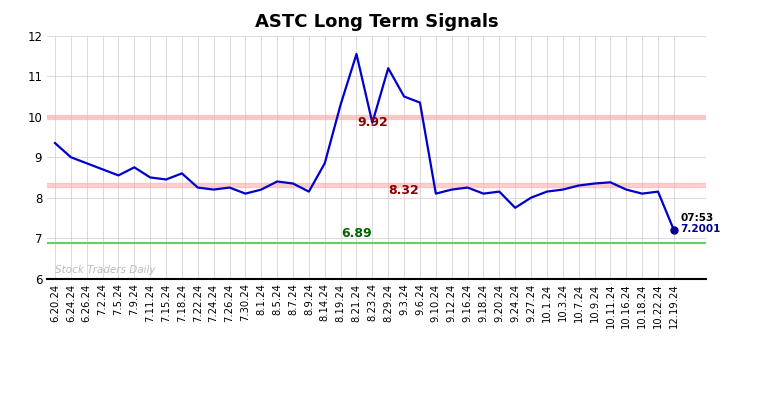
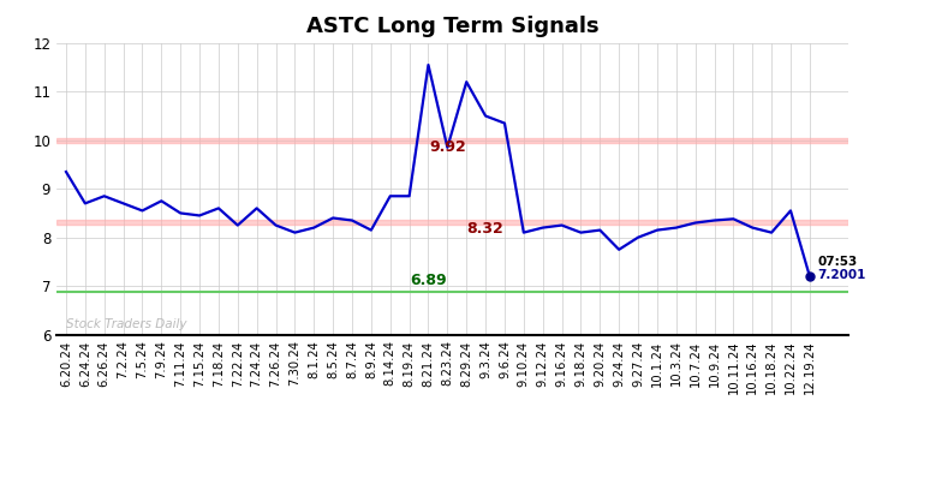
6.24.24: 9.00 -> 8.70
7.24.24: 8.20 -> 8.60
8.19.24: 10.30 -> 8.85
10.22.24: 8.15 -> 8.55
